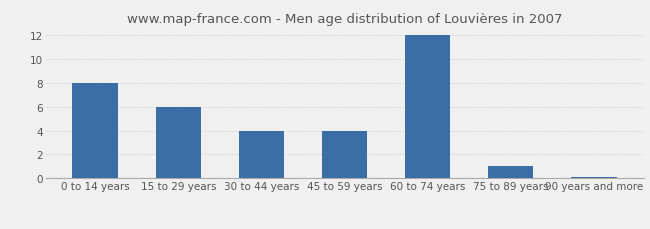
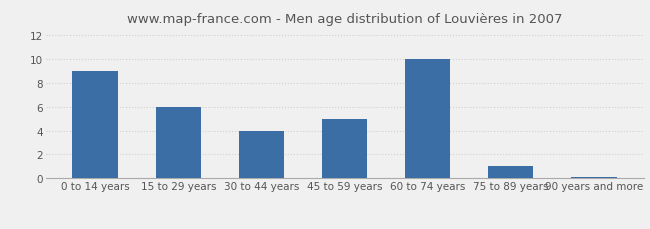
0 to 14 years: 8.0 -> 9.0
45 to 59 years: 4.0 -> 5.0
60 to 74 years: 12.0 -> 10.0
